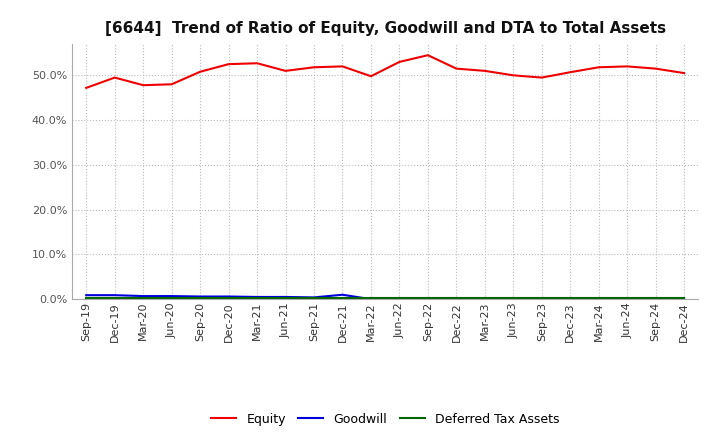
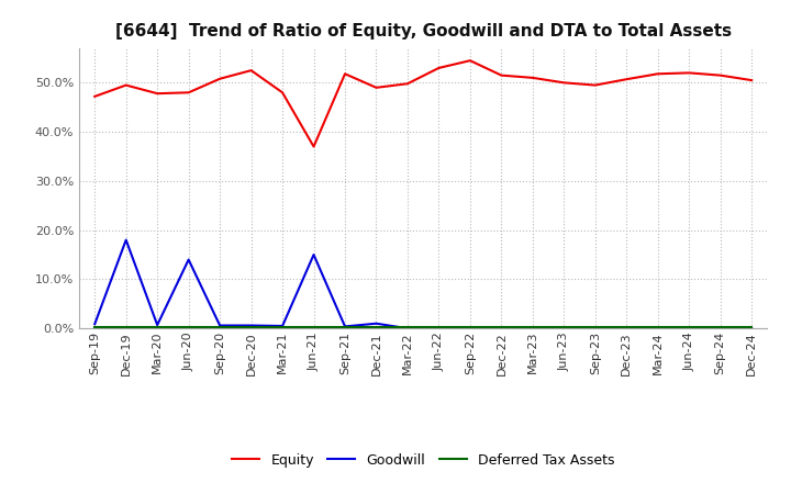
Goodwill/Dec-19: 0.9% -> 18.0%
Goodwill/Jun-20: 0.7% -> 14.0%
Equity/Mar-21: 52.7% -> 48.0%
Equity/Jun-21: 51.0% -> 37.0%
Goodwill/Jun-21: 0.5% -> 15.0%
Equity/Dec-21: 52.0% -> 49.0%
